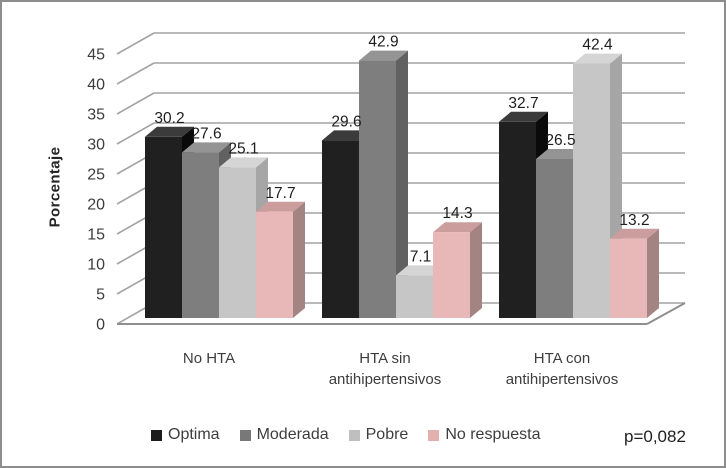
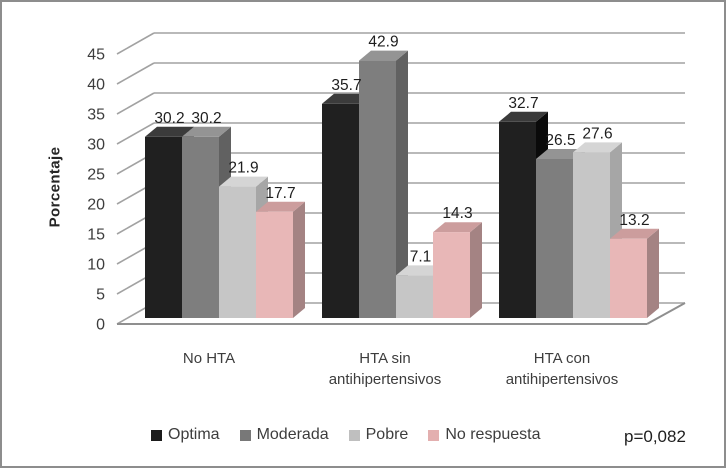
Moderada/No HTA: 27.6 -> 30.2
Pobre/No HTA: 25.1 -> 21.9
Optima/HTA sin antihipertensivos: 29.6 -> 35.7
Pobre/HTA con antihipertensivos: 42.4 -> 27.6
